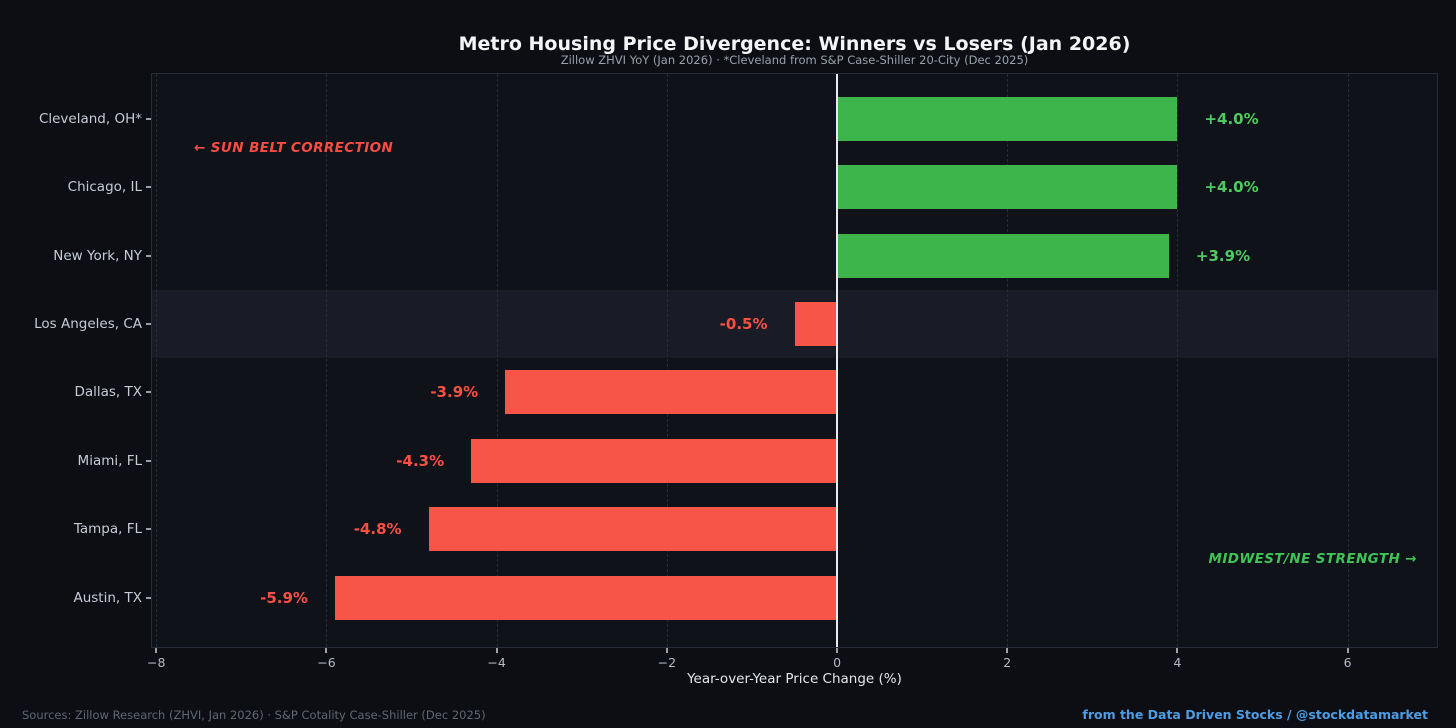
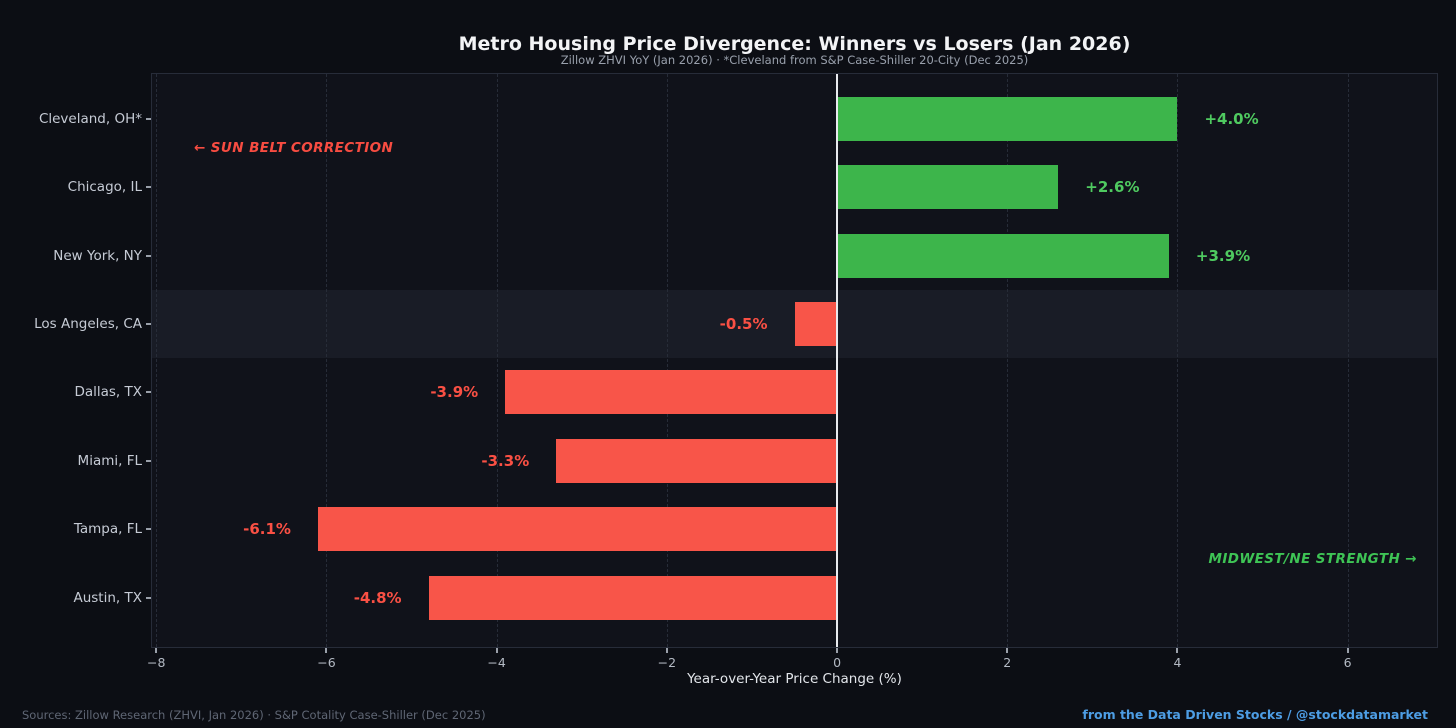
Chicago, IL: +4.0% -> +2.6%
Miami, FL: -4.3% -> -3.3%
Tampa, FL: -4.8% -> -6.1%
Austin, TX: -5.9% -> -4.8%
